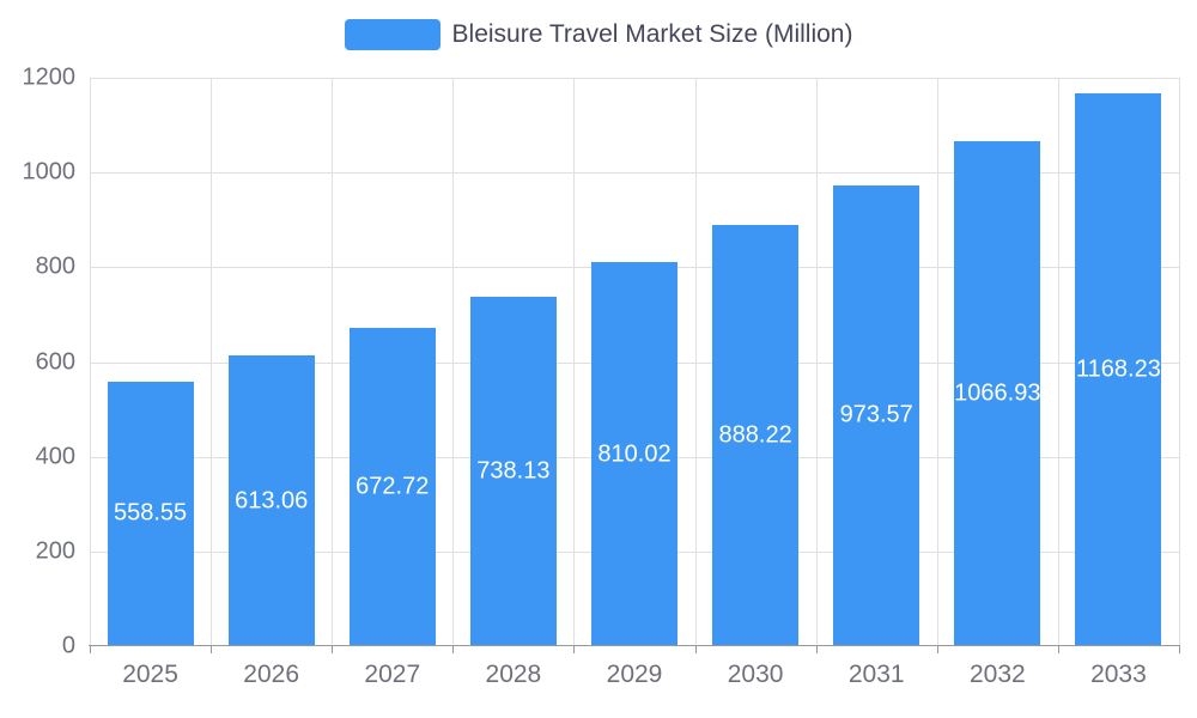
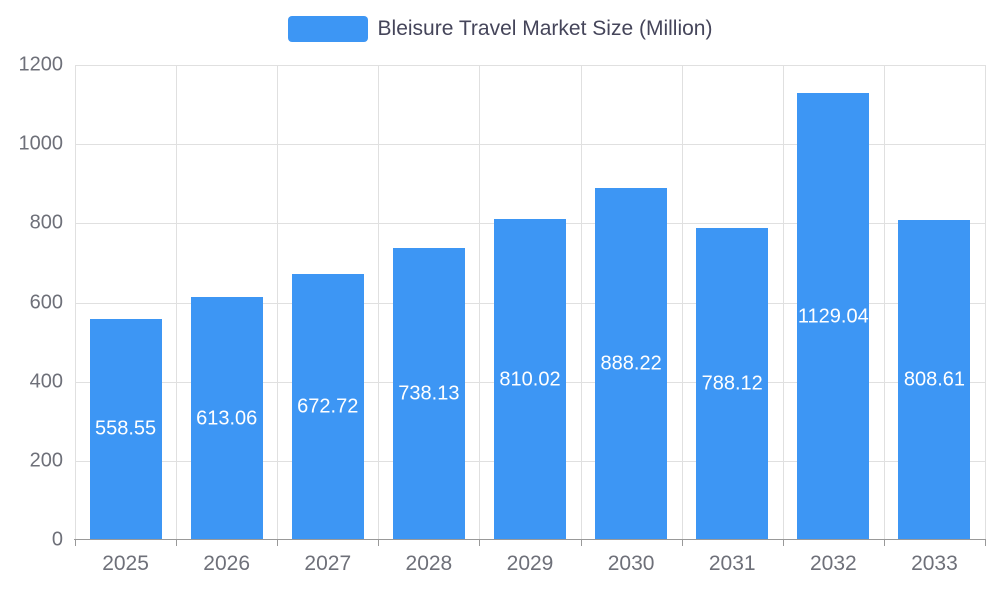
2031: 973.57 -> 788.12
2032: 1066.93 -> 1129.04
2033: 1168.23 -> 808.61
